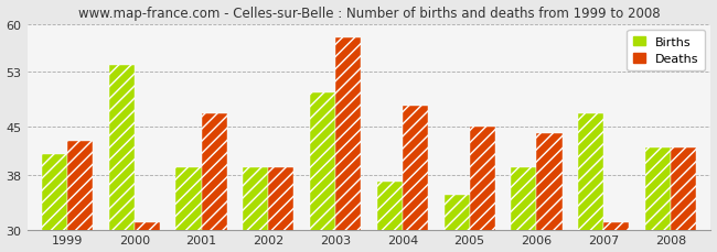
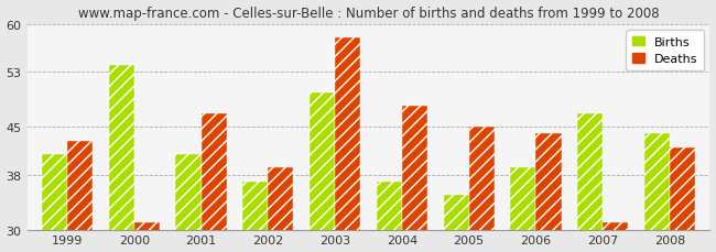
Births/2001: 39 -> 41
Births/2002: 39 -> 37
Births/2008: 42 -> 44
